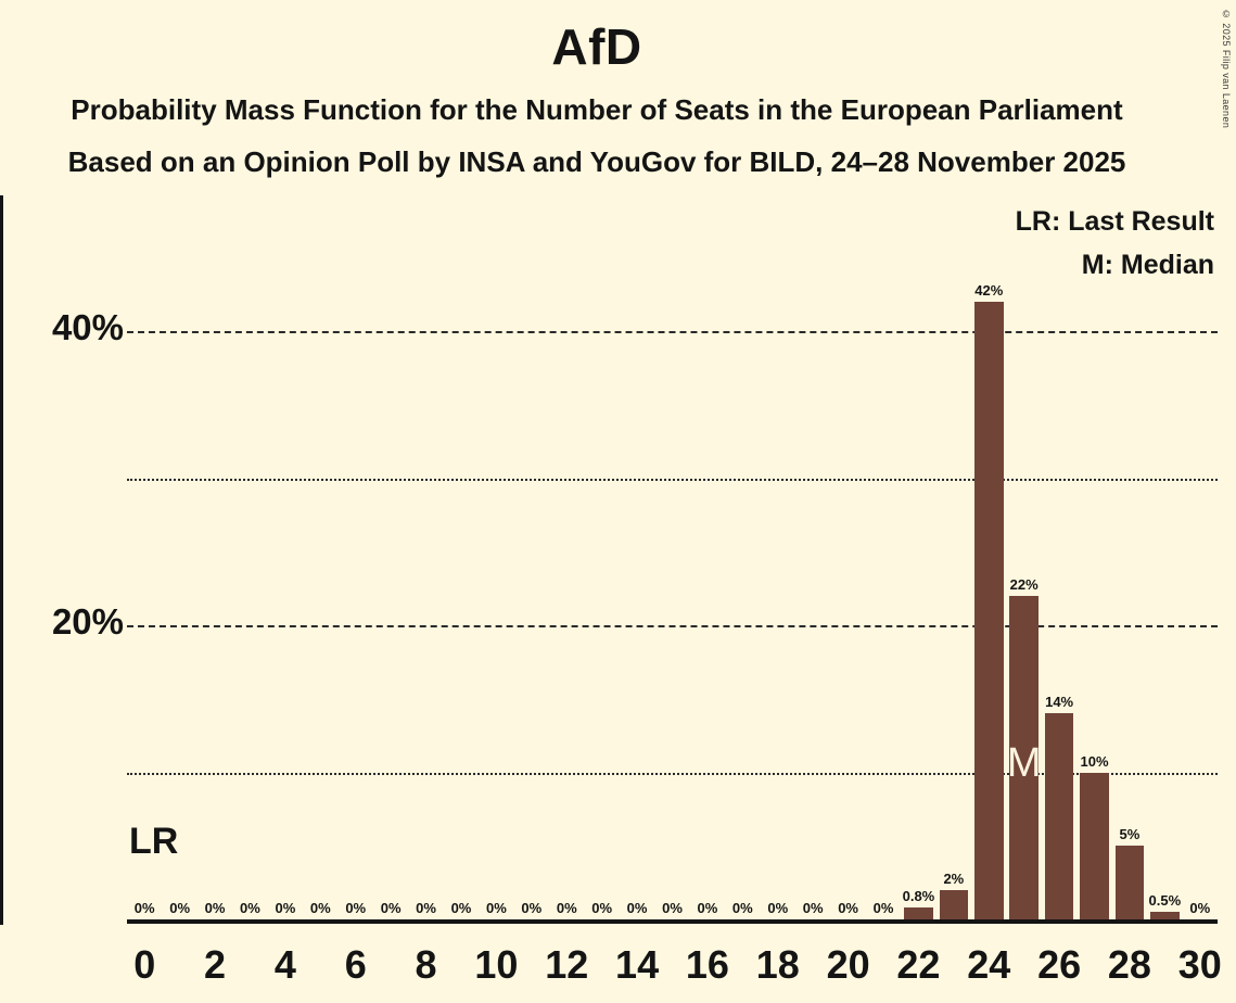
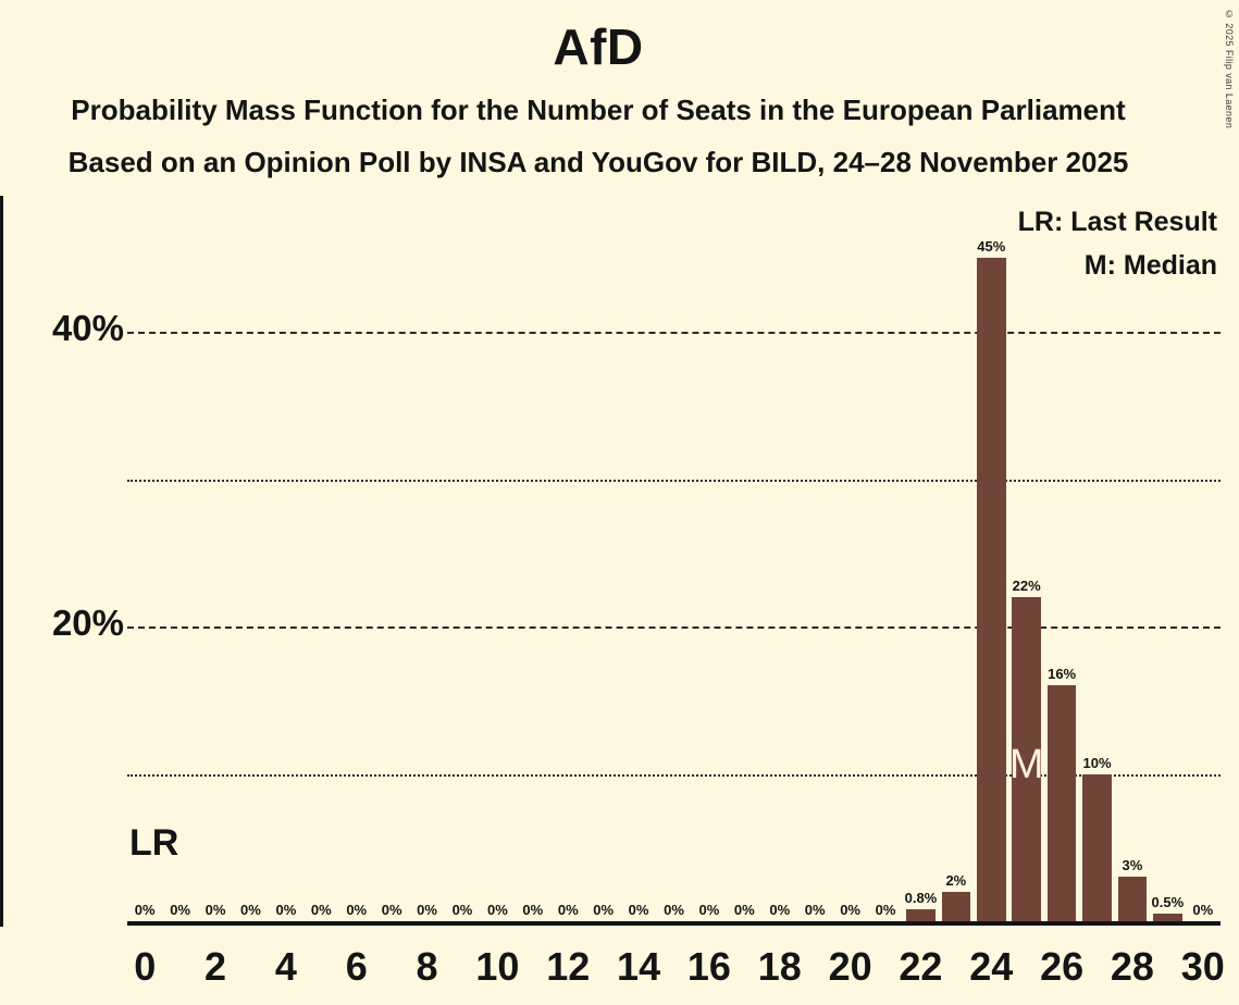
24: 42% -> 45%
26: 14% -> 16%
28: 5% -> 3%
